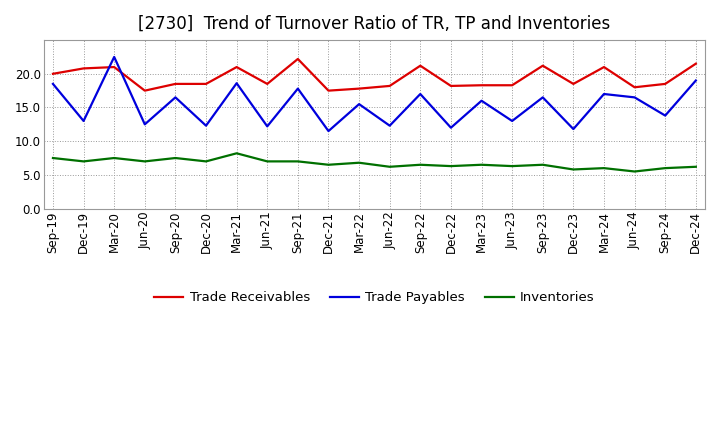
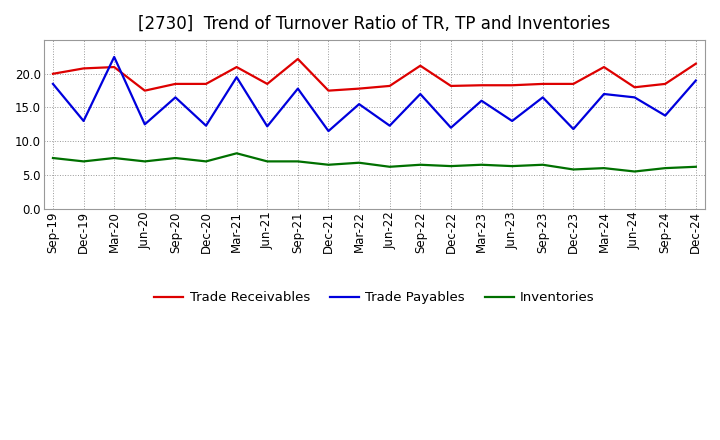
Trade Payables/Mar-21: 18.6 -> 19.5
Trade Receivables/Sep-23: 21.2 -> 18.5
